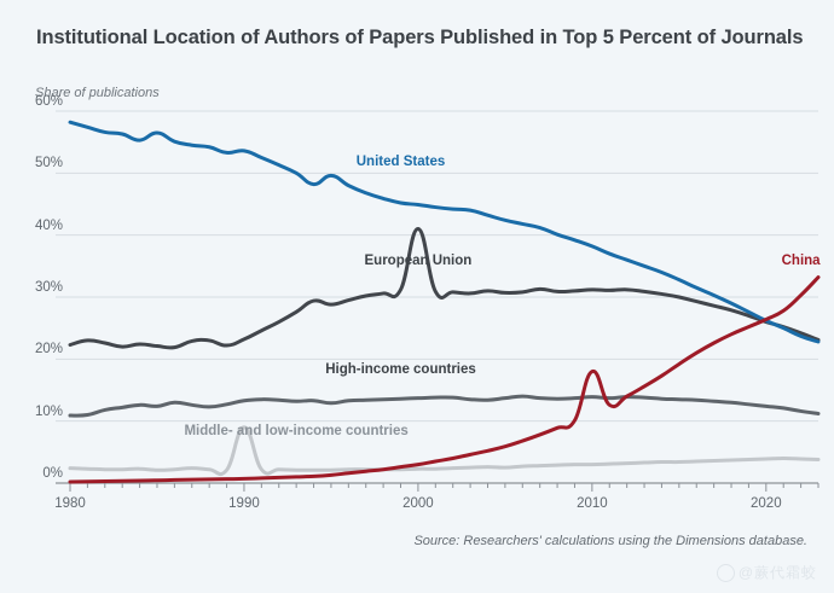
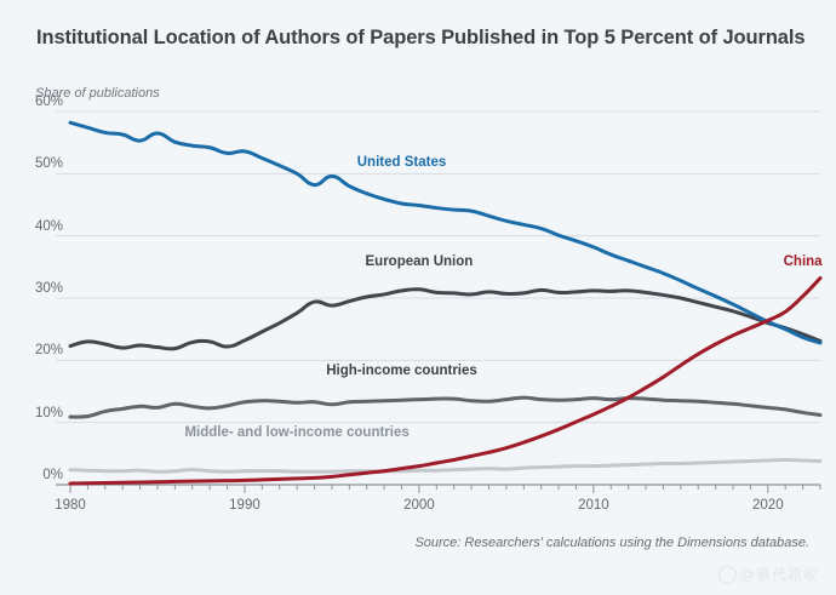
Middle- and low-income countries/1990: 9% -> 2%
European Union/2000: 41% -> 31%
China/2010: 18% -> 11%
